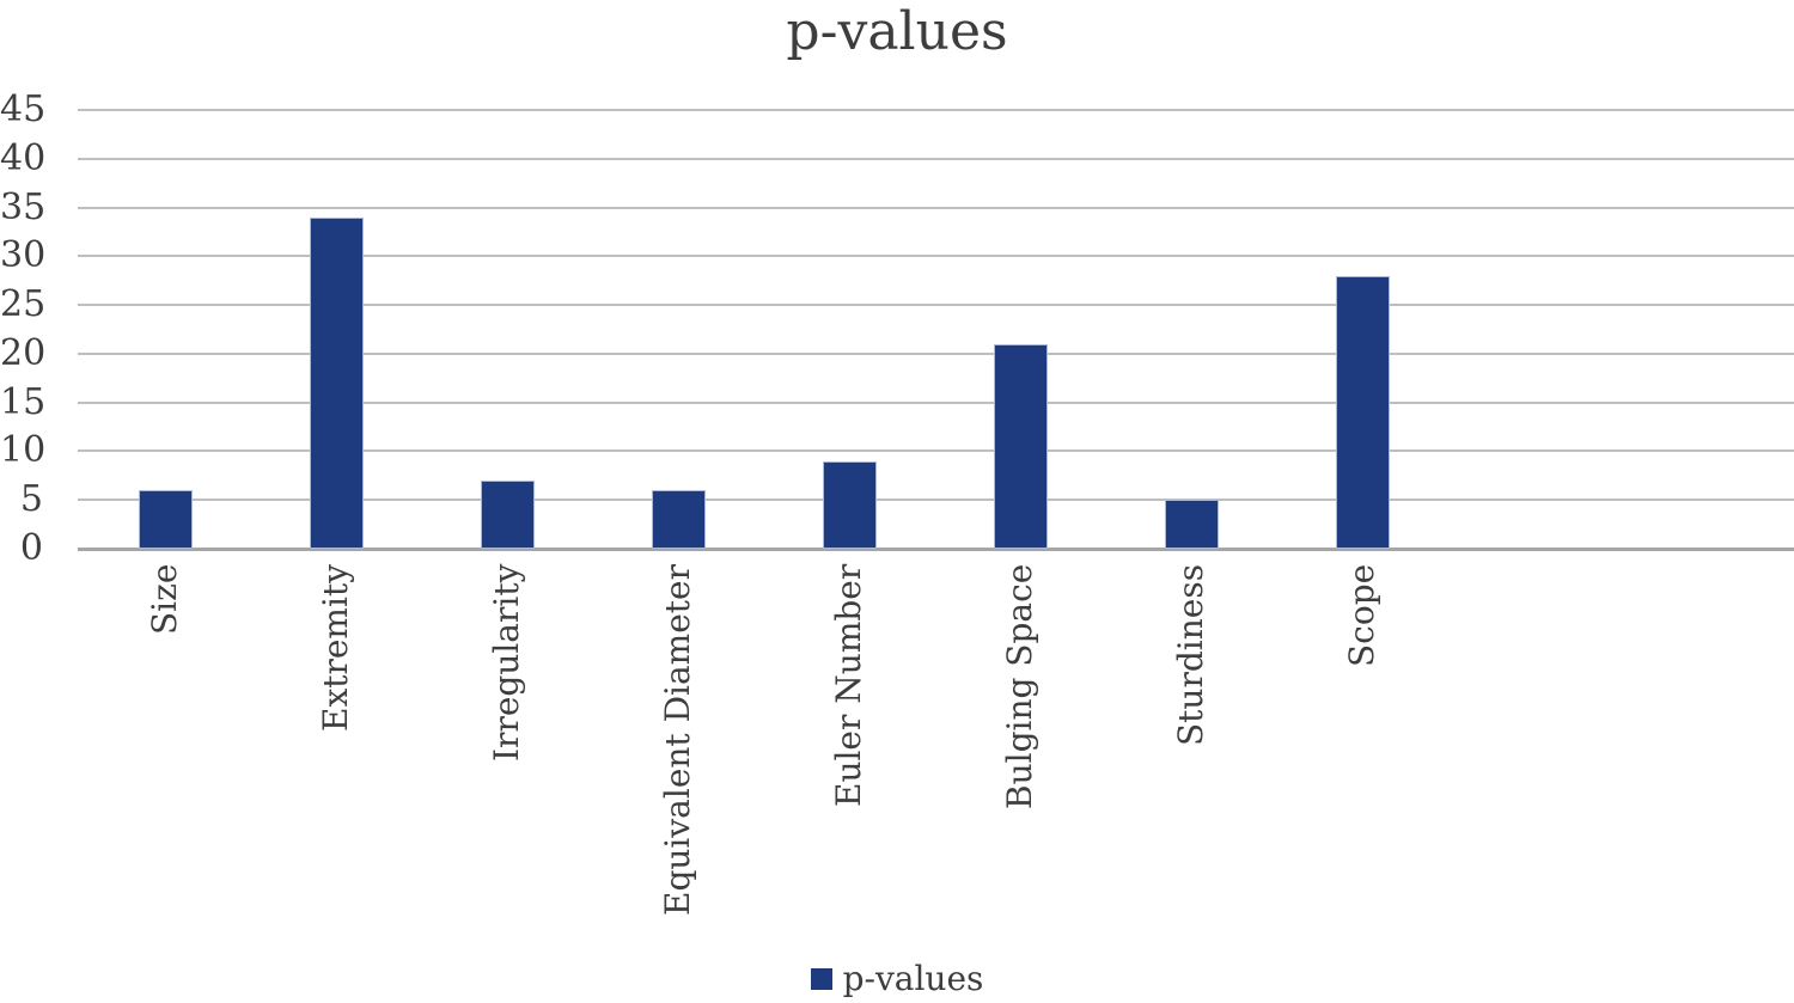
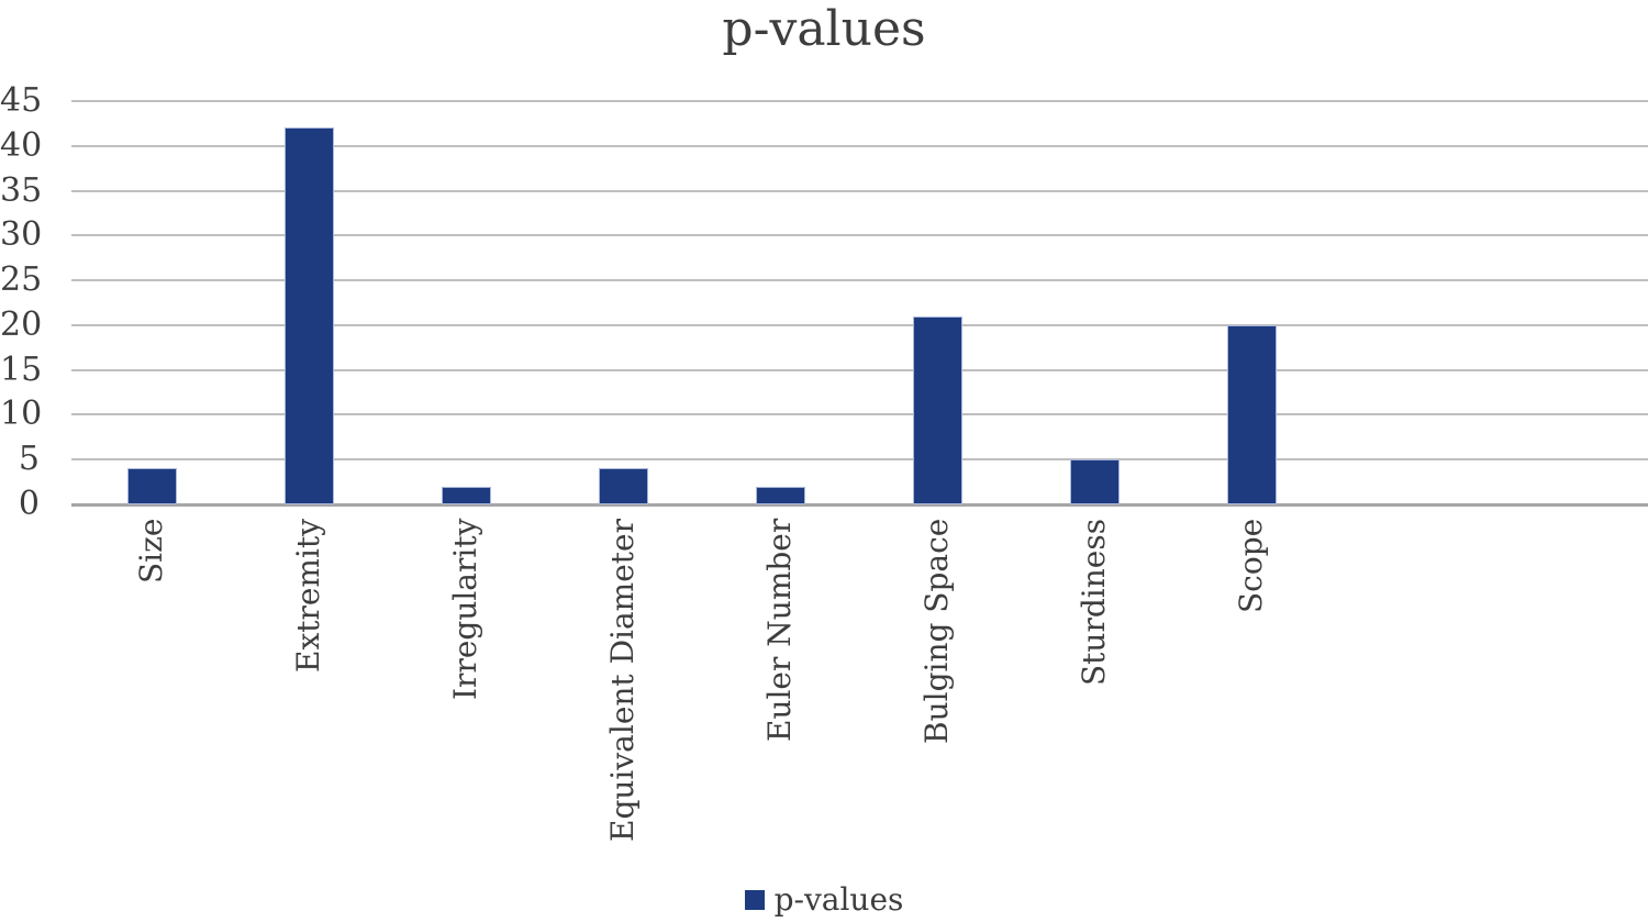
Size: 6 -> 4
Extremity: 34 -> 42
Irregularity: 7 -> 2
Equivalent Diameter: 6 -> 4
Euler Number: 9 -> 2
Scope: 28 -> 20
